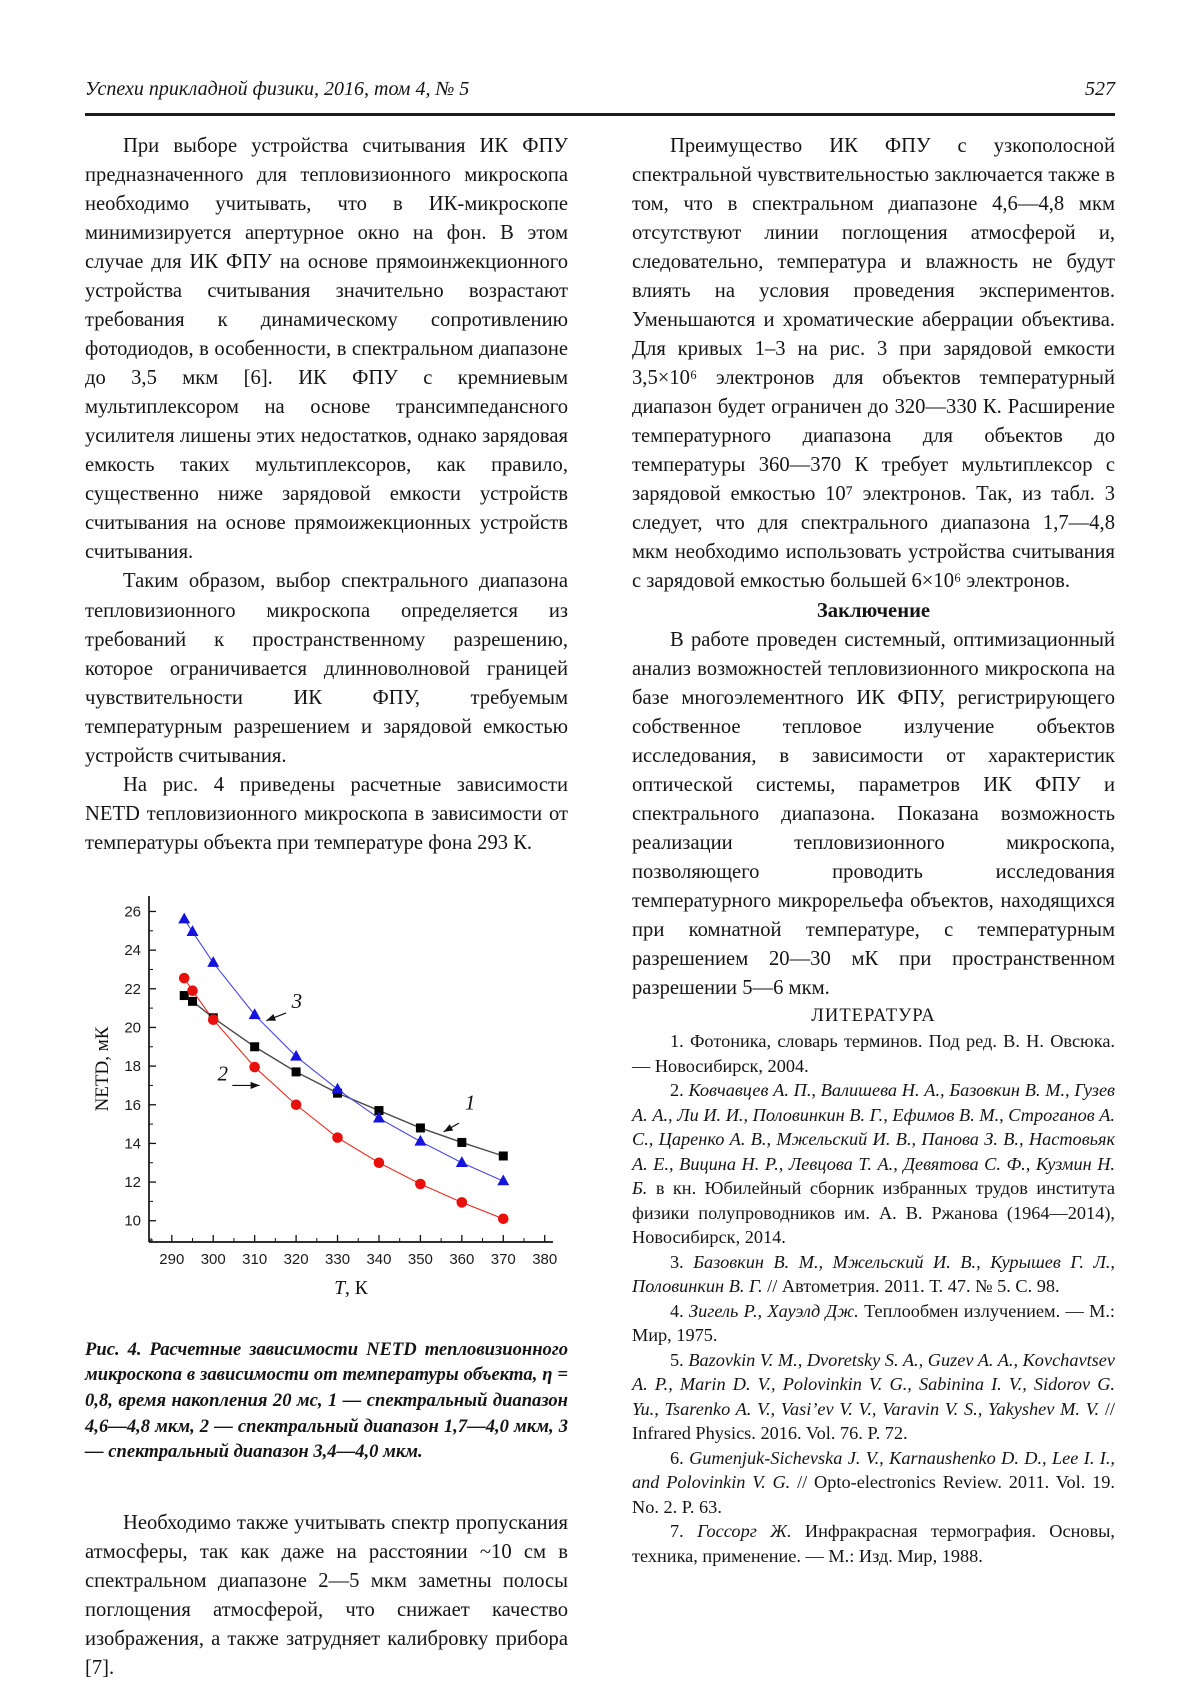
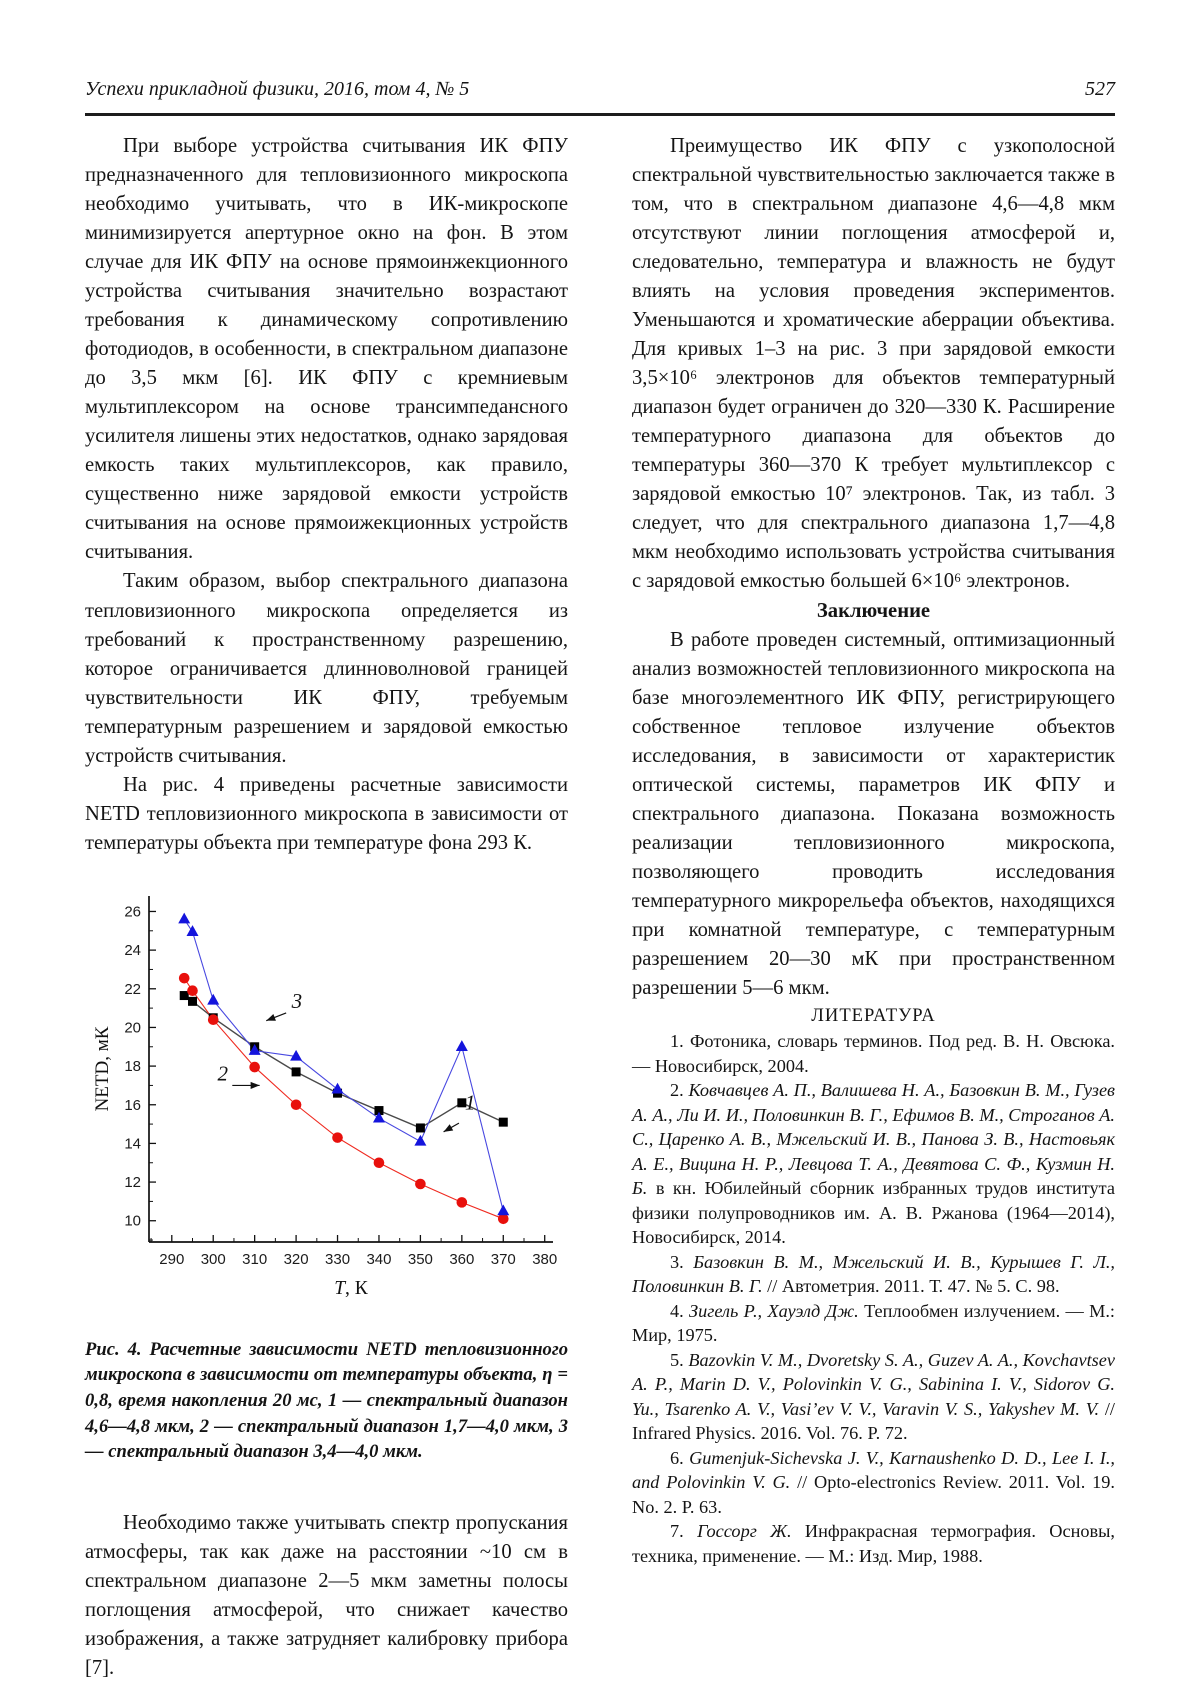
3/300: 23.4 -> 21.4
3/310: 20.6 -> 18.8
1/360: 14.1 -> 16.1
3/360: 13.0 -> 19.0
1/370: 13.3 -> 15.1
3/370: 12.1 -> 10.5
